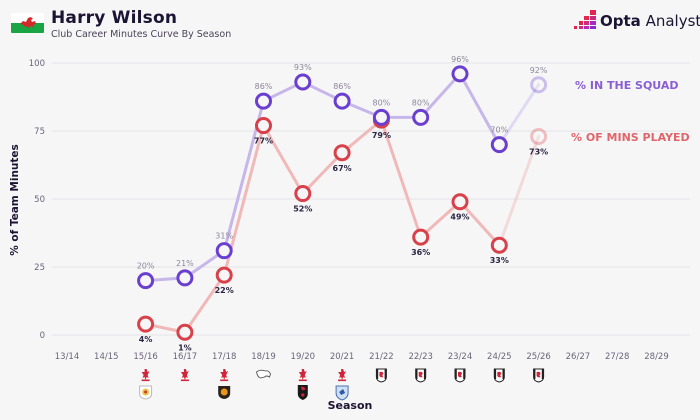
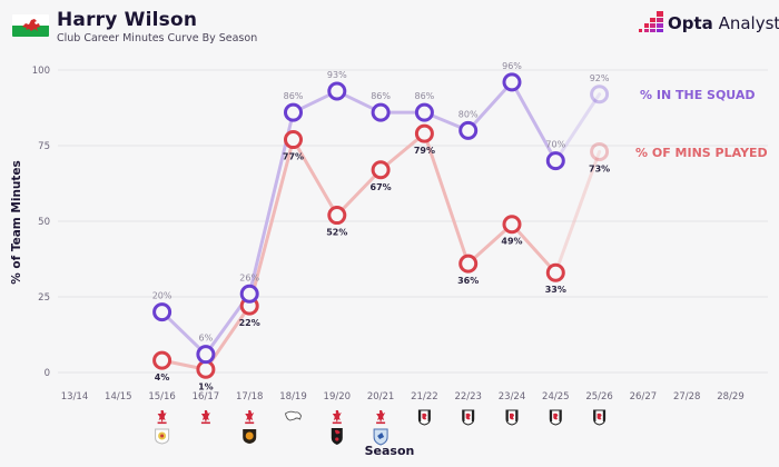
% IN THE SQUAD/16/17: 21% -> 6%
% IN THE SQUAD/17/18: 31% -> 26%
% IN THE SQUAD/21/22: 80% -> 86%
